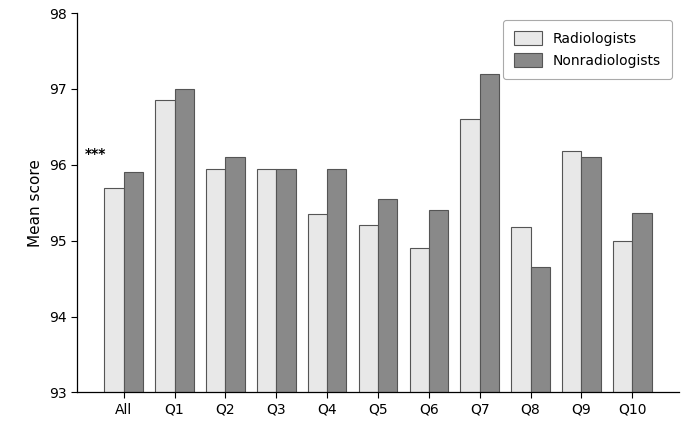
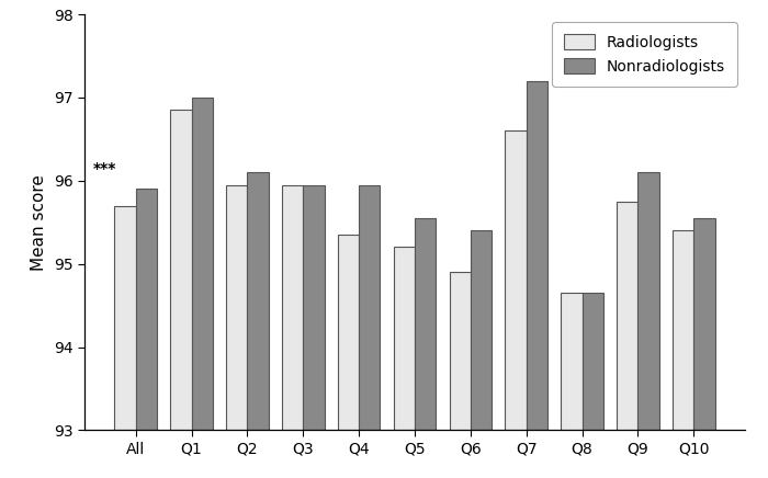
Radiologists/Q8: 95.18 -> 94.65
Radiologists/Q9: 96.18 -> 95.75
Radiologists/Q10: 95.00 -> 95.40
Nonradiologists/Q10: 95.36 -> 95.55
